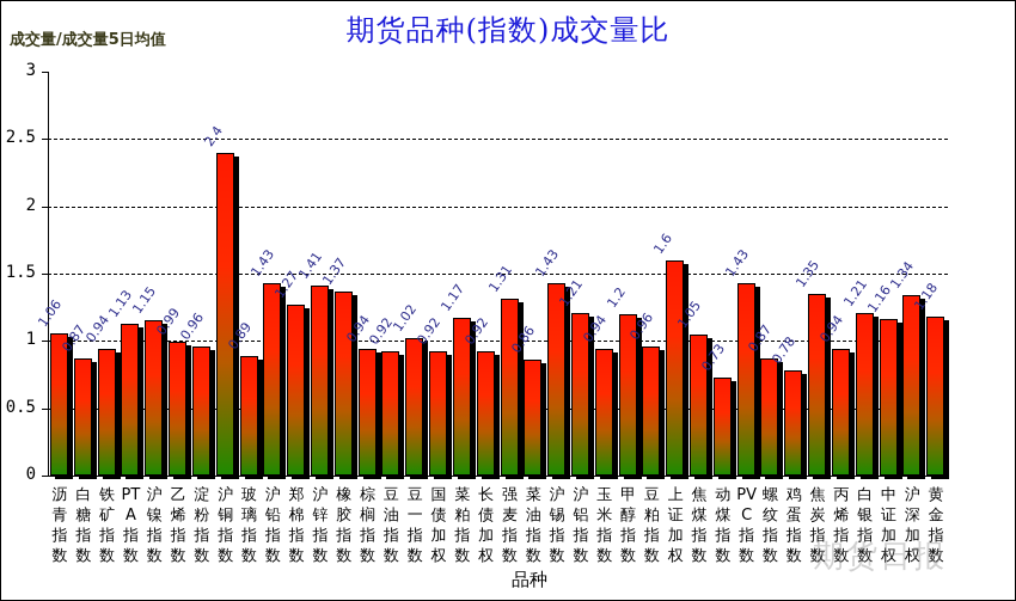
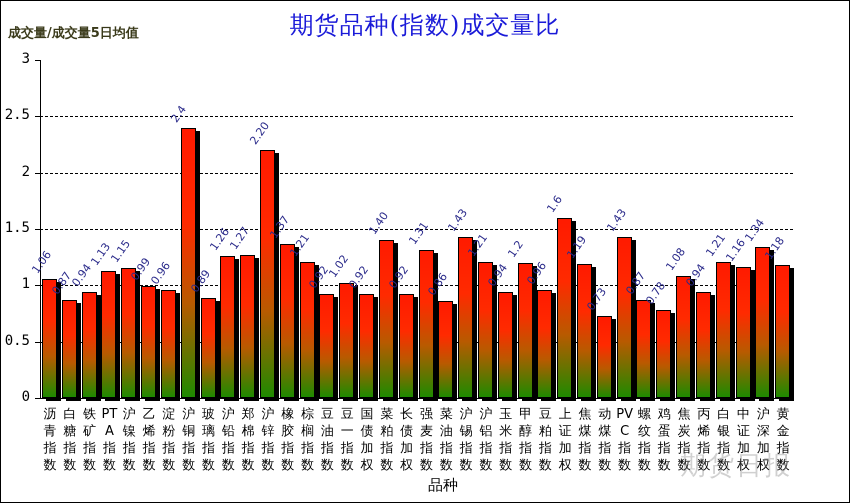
沪铅指数: 1.43 -> 1.26
沪锌指数: 1.41 -> 2.20
棕榈指数: 0.94 -> 1.21
菜粕指数: 1.17 -> 1.40
焦煤指数: 1.05 -> 1.19
焦炭指数: 1.35 -> 1.08
